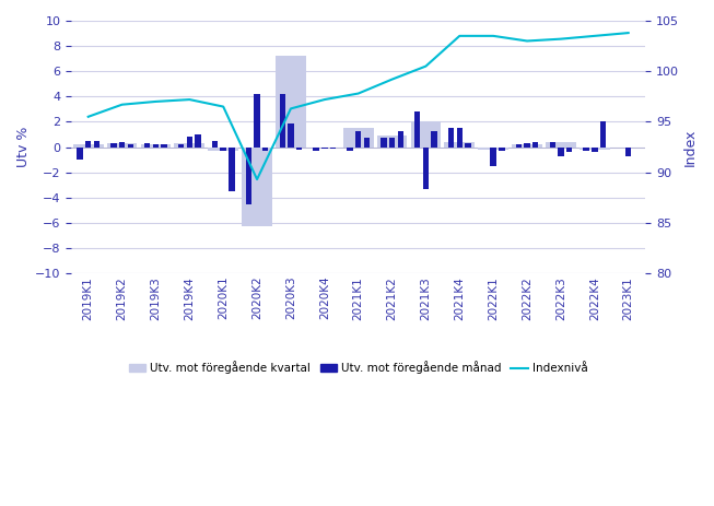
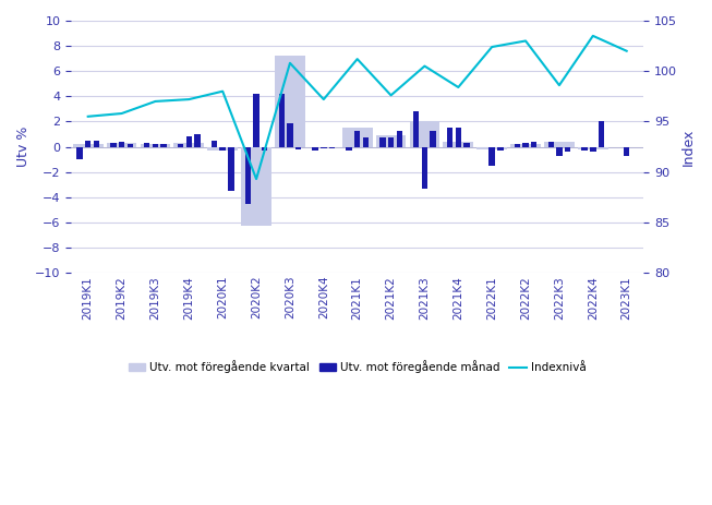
Indexnivå/2019K2: 96.7 -> 95.8
Indexnivå/2020K1: 96.5 -> 98.0
Indexnivå/2020K3: 96.3 -> 100.8
Indexnivå/2021K1: 97.8 -> 101.2
Indexnivå/2021K2: 99.2 -> 97.6
Indexnivå/2021K4: 103.5 -> 98.4
Indexnivå/2022K1: 103.5 -> 102.4
Indexnivå/2022K3: 103.2 -> 98.6
Indexnivå/2023K1: 103.8 -> 102.0
